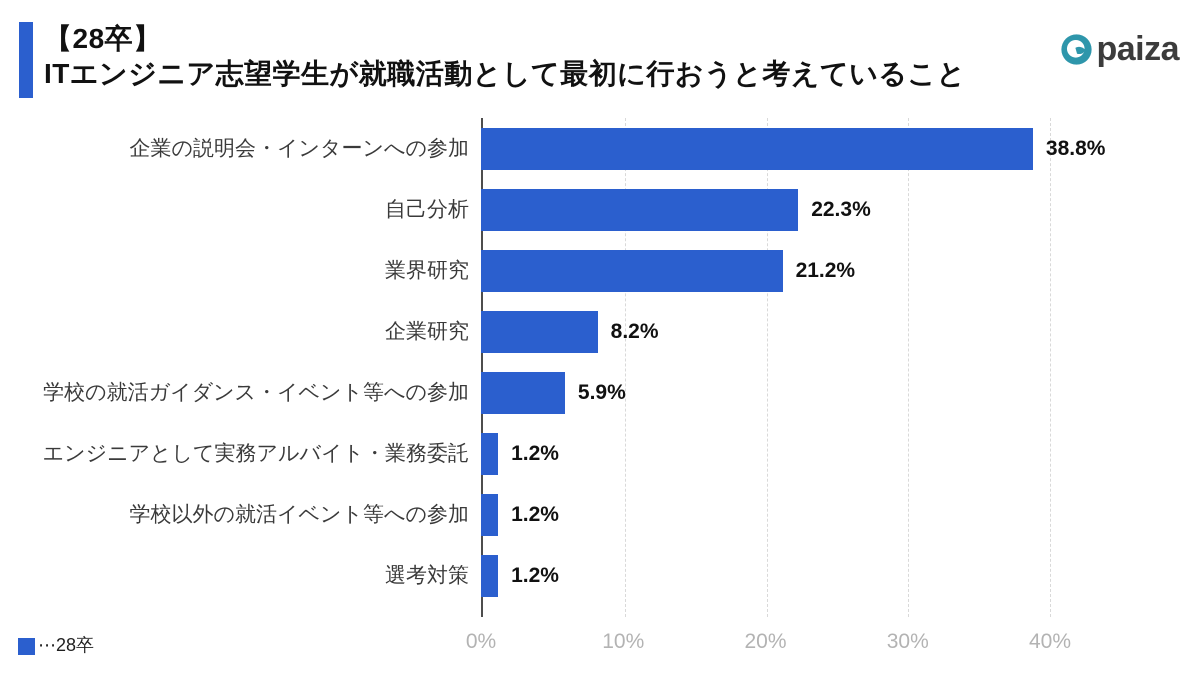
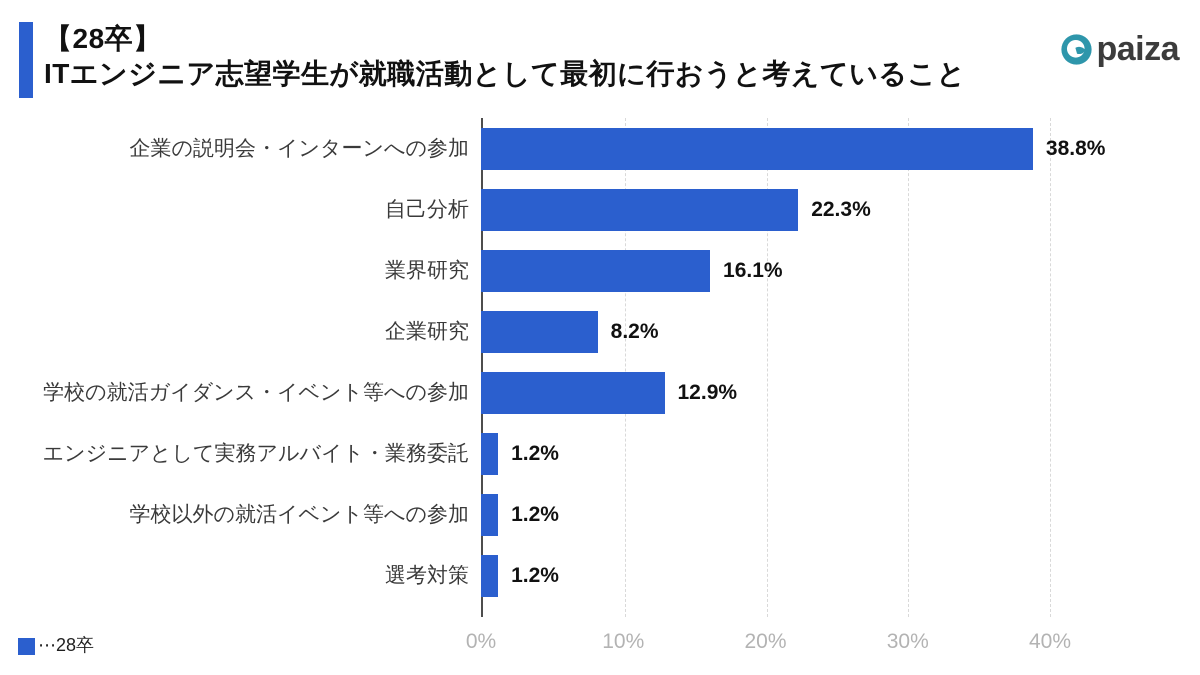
業界研究: 21.2% -> 16.1%
学校の就活ガイダンス・イベント等への参加: 5.9% -> 12.9%
